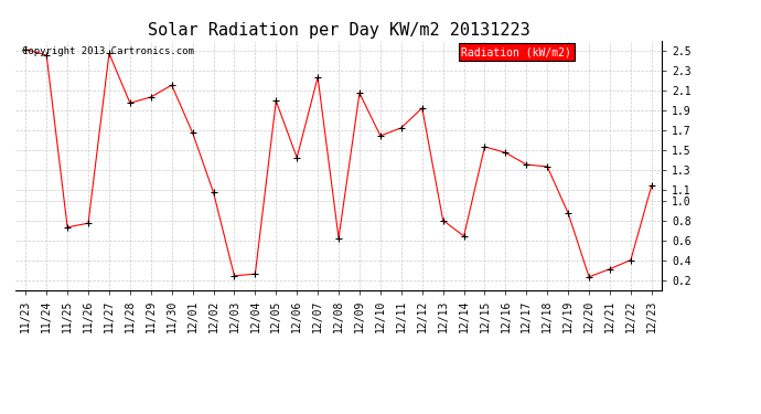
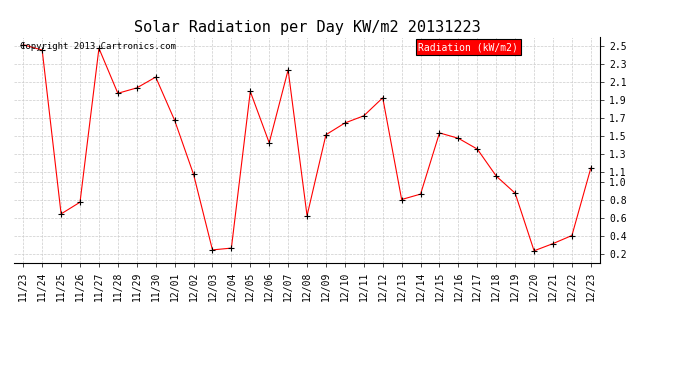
11/25: 0.73 -> 0.64
12/09: 2.08 -> 1.52
12/14: 0.64 -> 0.86
12/18: 1.34 -> 1.06
